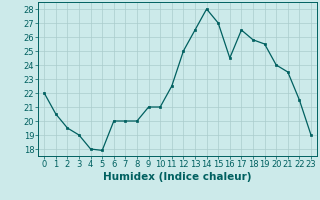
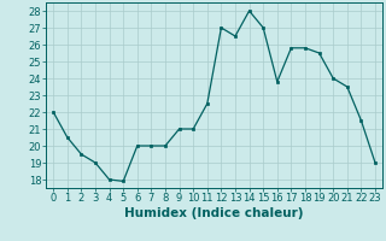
12: 25.0 -> 27.0
16: 24.5 -> 23.8
17: 26.5 -> 25.8
